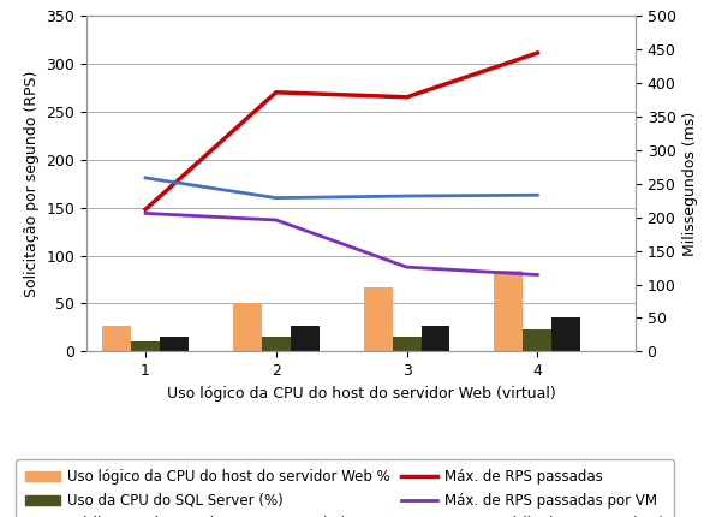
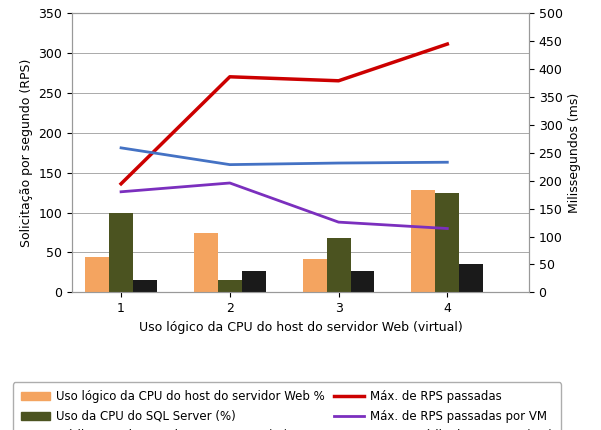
Uso lógico da CPU do host do servidor Web %/1: 27 -> 44
Uso da CPU do SQL Server (%)/1: 10 -> 100
Máx. de RPS passadas/1: 148 -> 136
Máx. de RPS passadas por VM/1: 144 -> 126
Uso lógico da CPU do host do servidor Web %/2: 50 -> 74
Uso lógico da CPU do host do servidor Web %/3: 67 -> 42
Uso da CPU do SQL Server (%)/3: 16 -> 68
Uso lógico da CPU do host do servidor Web %/4: 85 -> 128
Uso da CPU do SQL Server (%)/4: 23 -> 124
